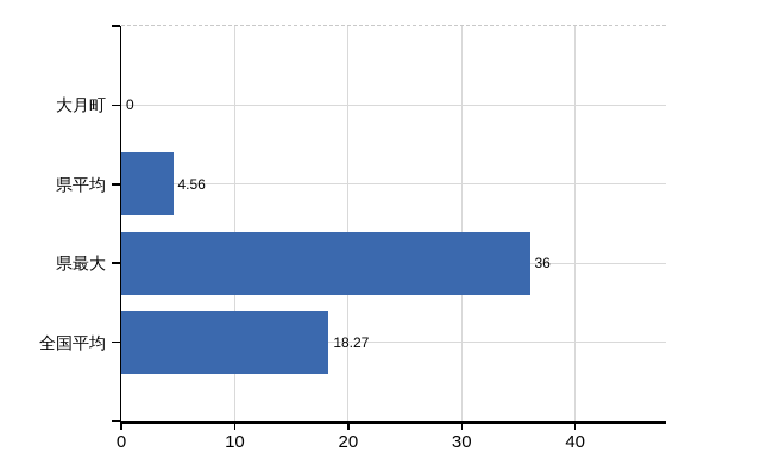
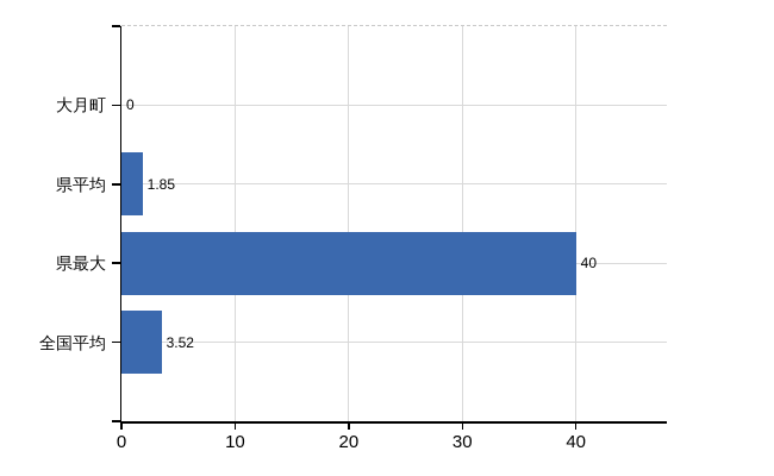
県平均: 4.56 -> 1.85
県最大: 36 -> 40
全国平均: 18.27 -> 3.52
